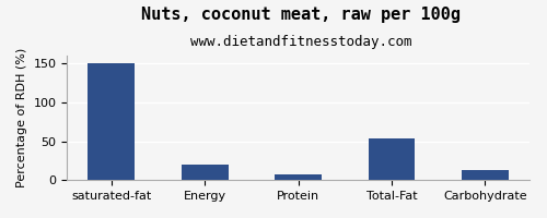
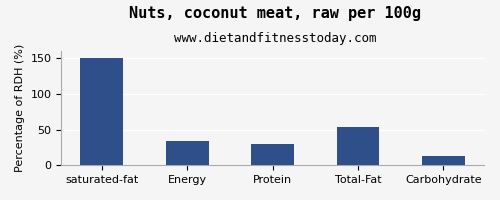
Energy: 20 -> 34
Protein: 7 -> 30
